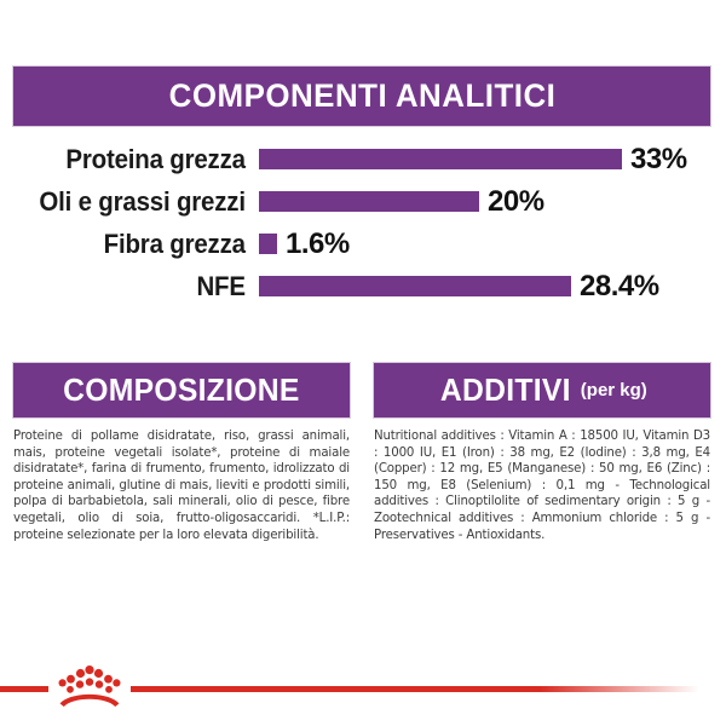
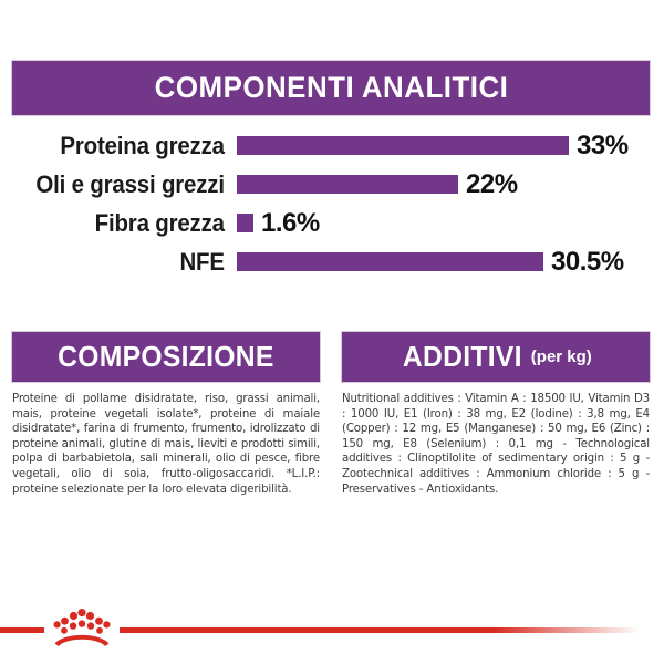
Oli e grassi grezzi: 20% -> 22%
NFE: 28.4% -> 30.5%
